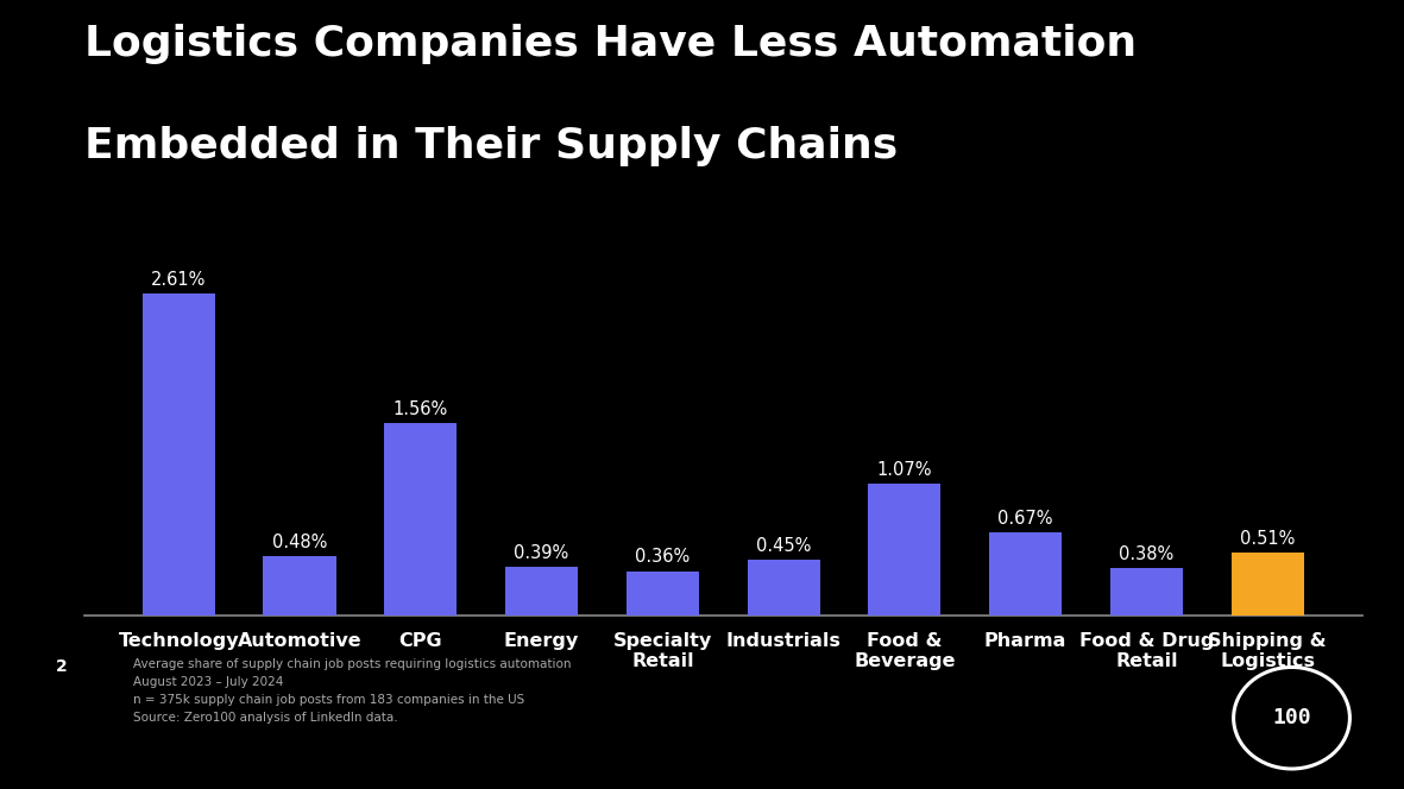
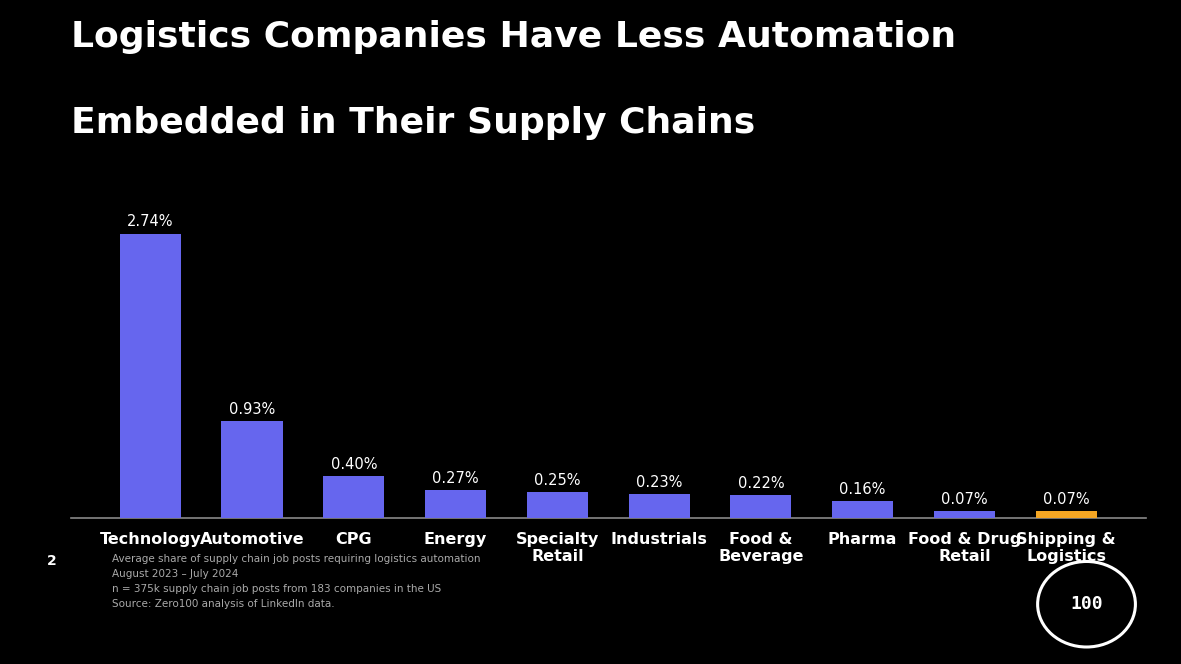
Technology: 2.61% -> 2.74%
Automotive: 0.48% -> 0.93%
CPG: 1.56% -> 0.40%
Energy: 0.39% -> 0.27%
Specialty Retail: 0.36% -> 0.25%
Industrials: 0.45% -> 0.23%
Food & Beverage: 1.07% -> 0.22%
Pharma: 0.67% -> 0.16%
Food & Drug Retail: 0.38% -> 0.07%
Shipping & Logistics: 0.51% -> 0.07%
